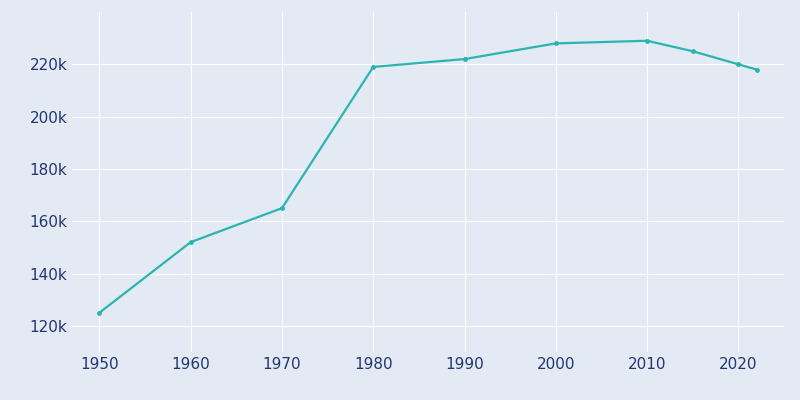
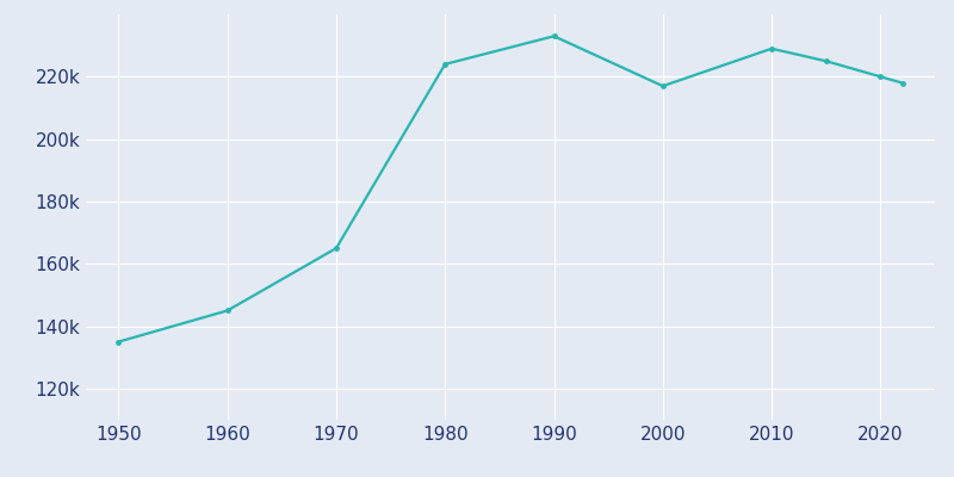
1950: 125k -> 135k
1960: 152k -> 145k
1980: 219k -> 224k
1990: 222k -> 233k
2000: 228k -> 217k
